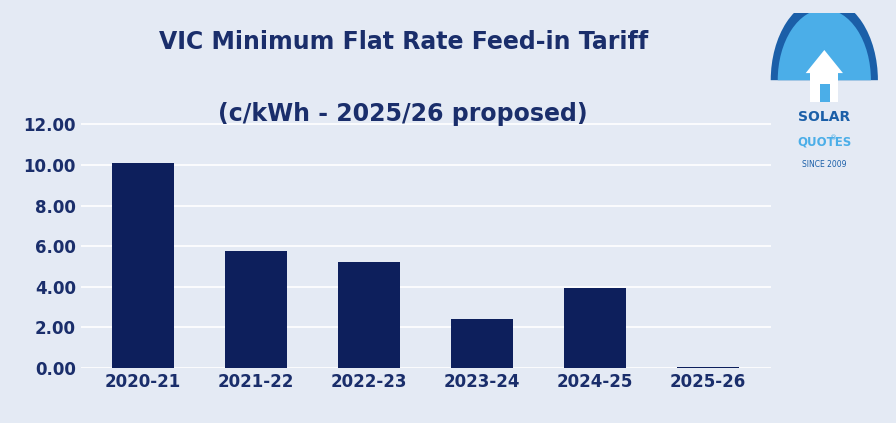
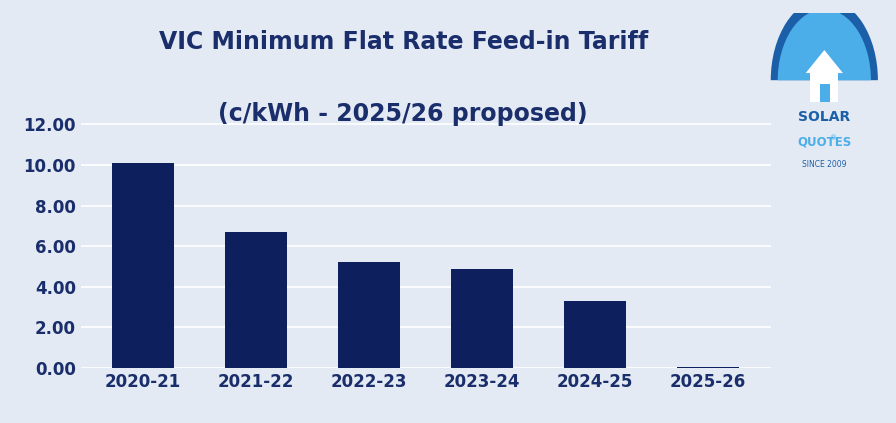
2021-22: 5.75 -> 6.70
2023-24: 2.40 -> 4.90
2024-25: 3.95 -> 3.30
